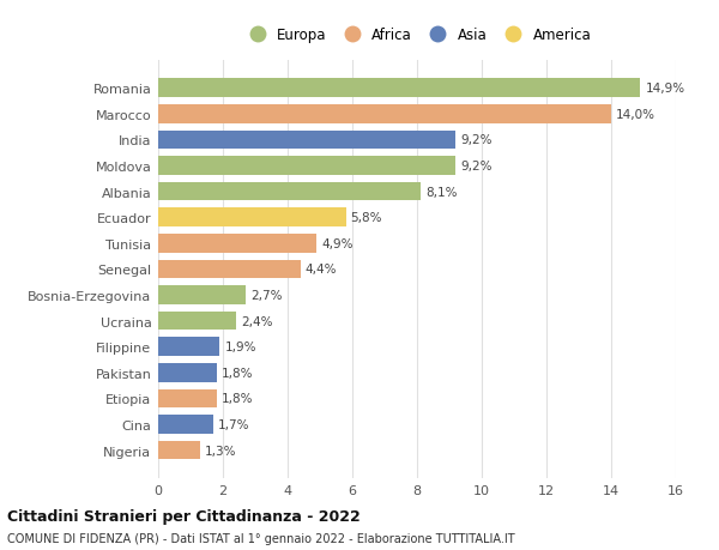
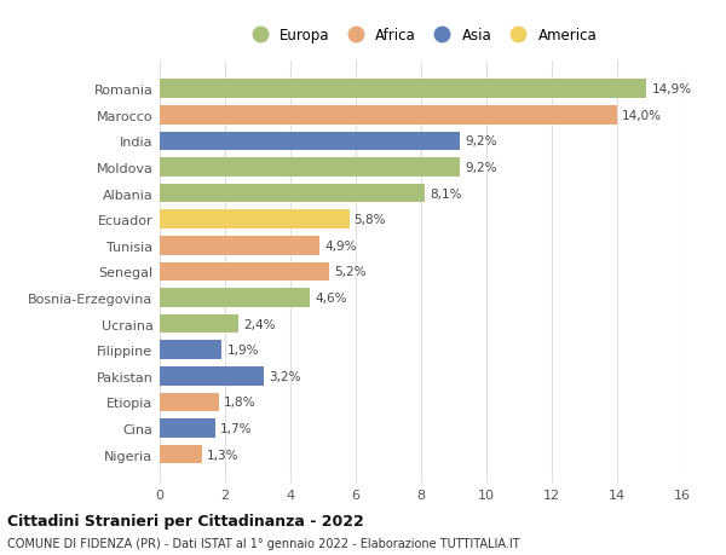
Senegal: 4,4% -> 5,2%
Bosnia-Erzegovina: 2,7% -> 4,6%
Pakistan: 1,8% -> 3,2%
